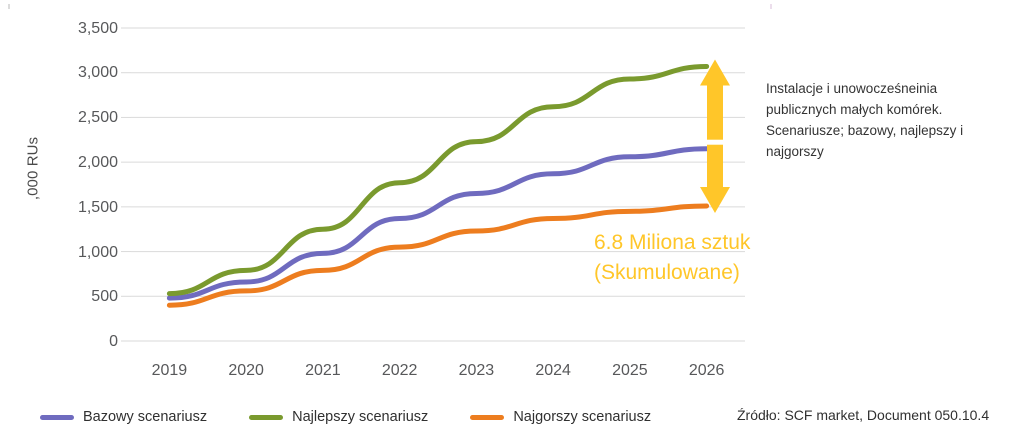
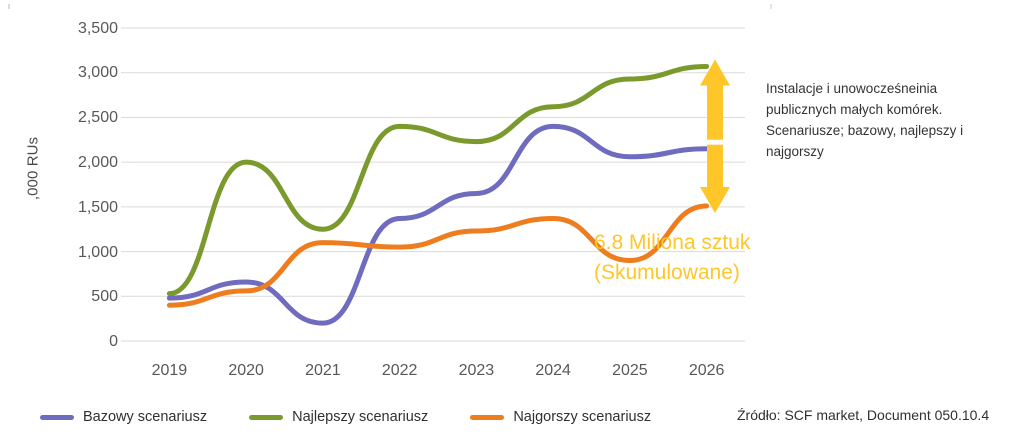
Najlepszy scenariusz/2020: 800 -> 2000
Bazowy scenariusz/2021: 1000 -> 200
Najgorszy scenariusz/2021: 800 -> 1100
Najlepszy scenariusz/2022: 1800 -> 2400
Bazowy scenariusz/2024: 1900 -> 2400
Najgorszy scenariusz/2025: 1400 -> 900
